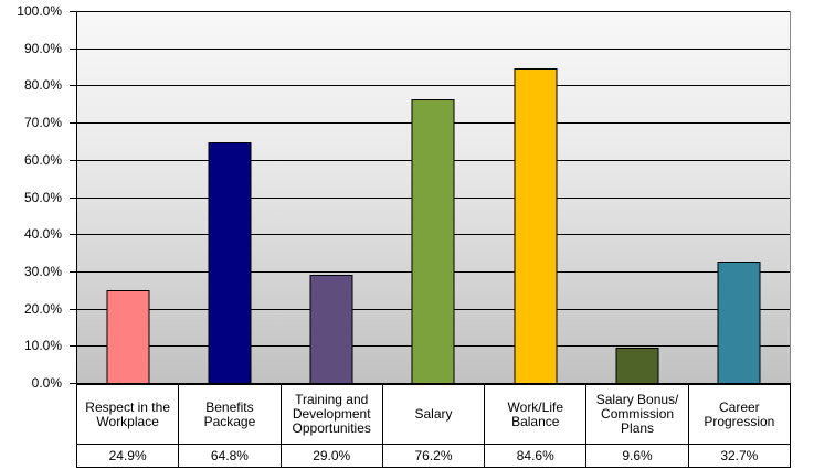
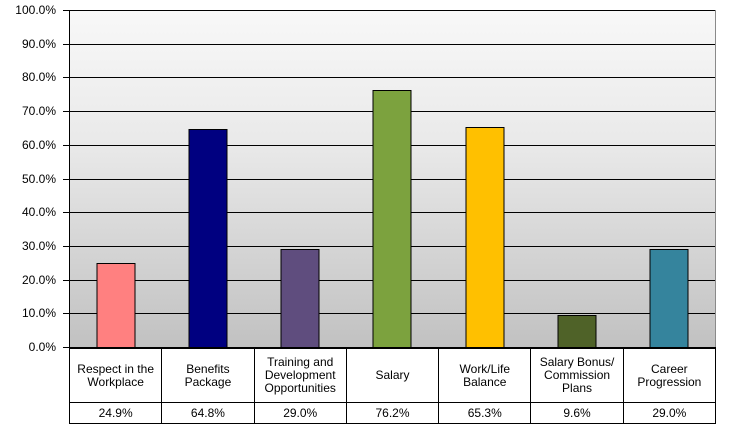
Work/Life Balance: 84.6% -> 65.3%
Career Progression: 32.7% -> 29.0%
